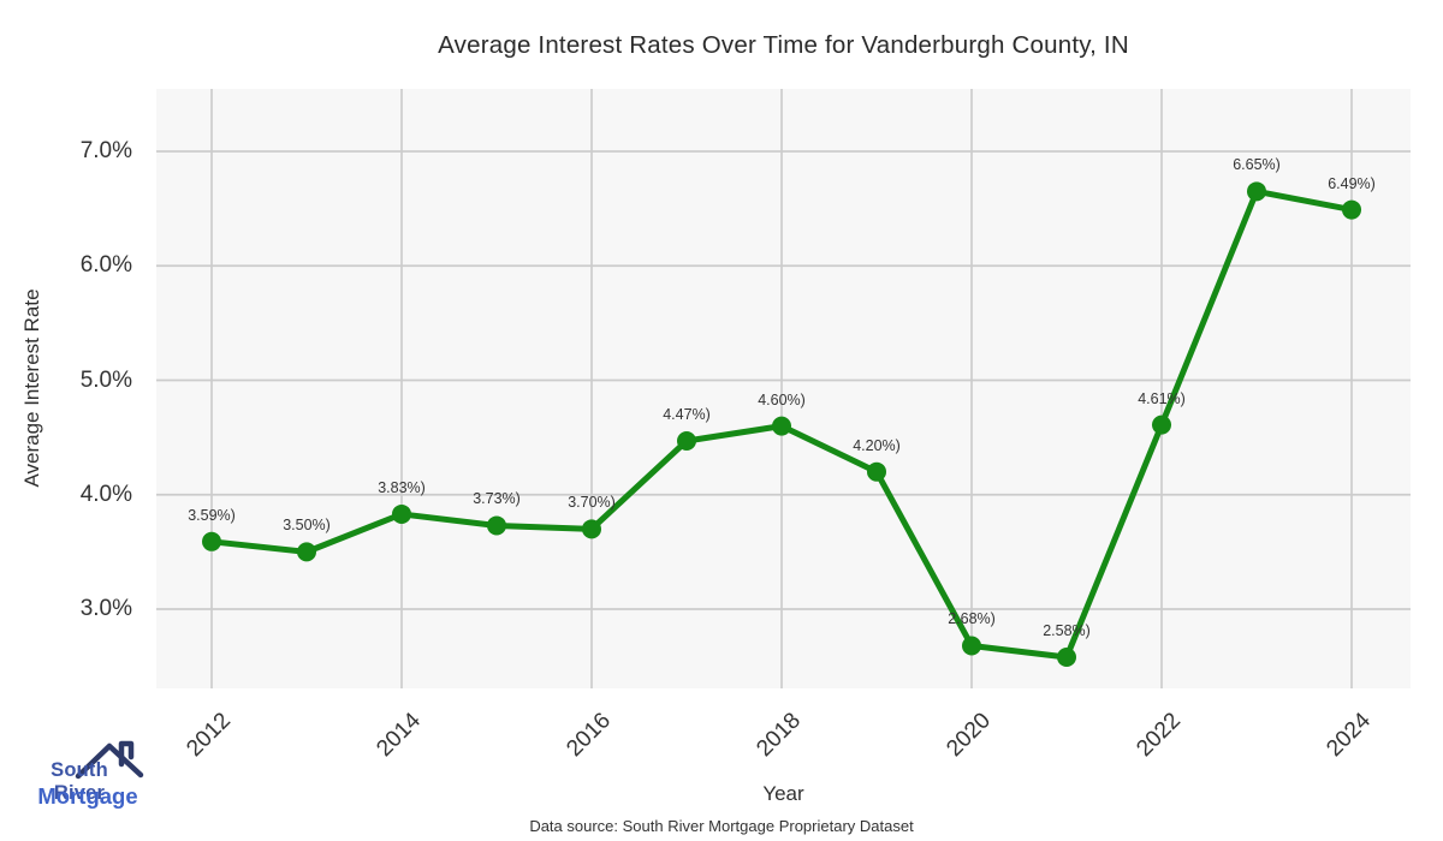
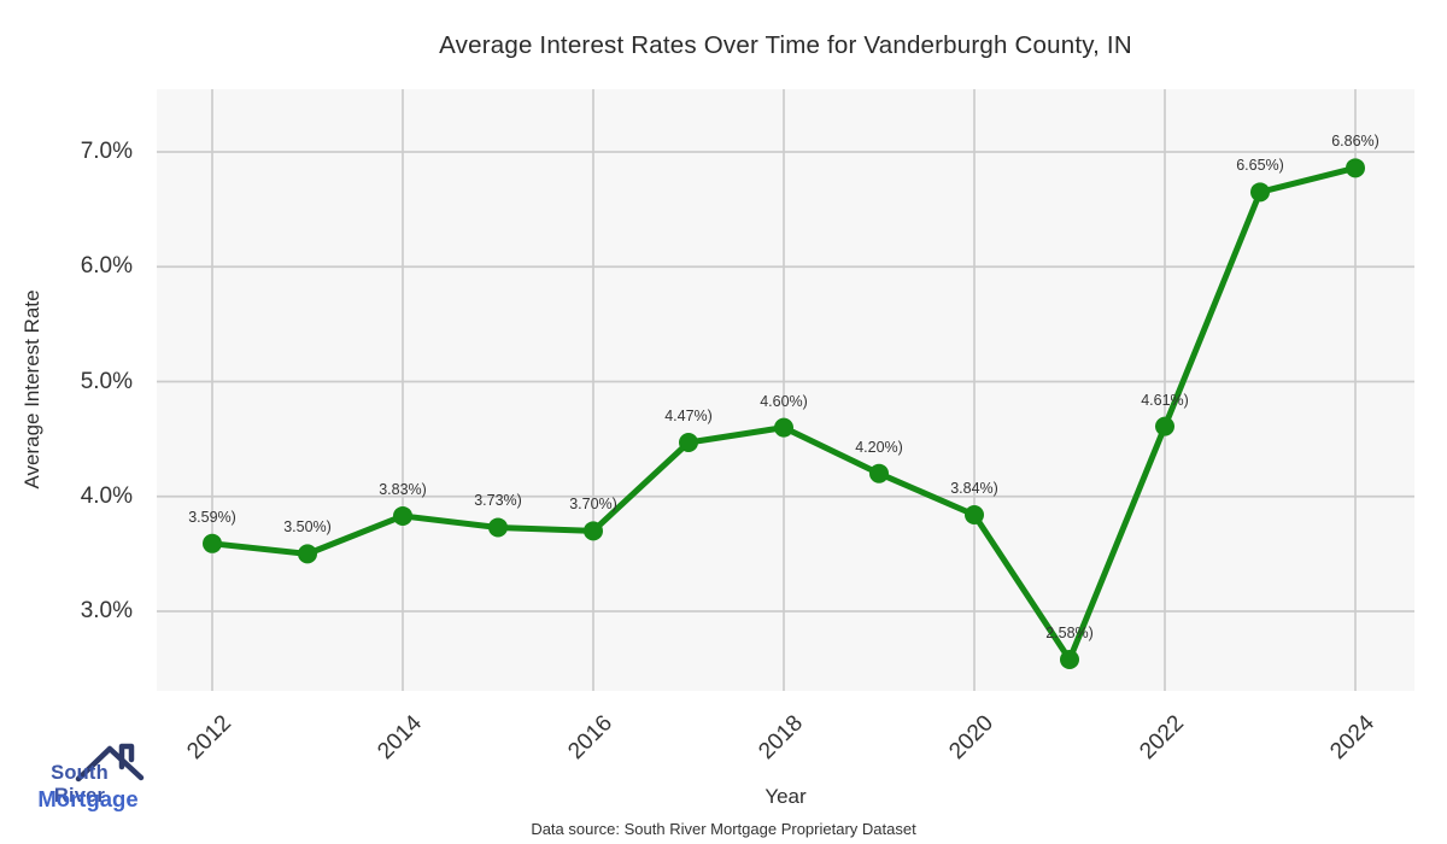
2020: 2.68% -> 3.84%
2024: 6.49% -> 6.86%
